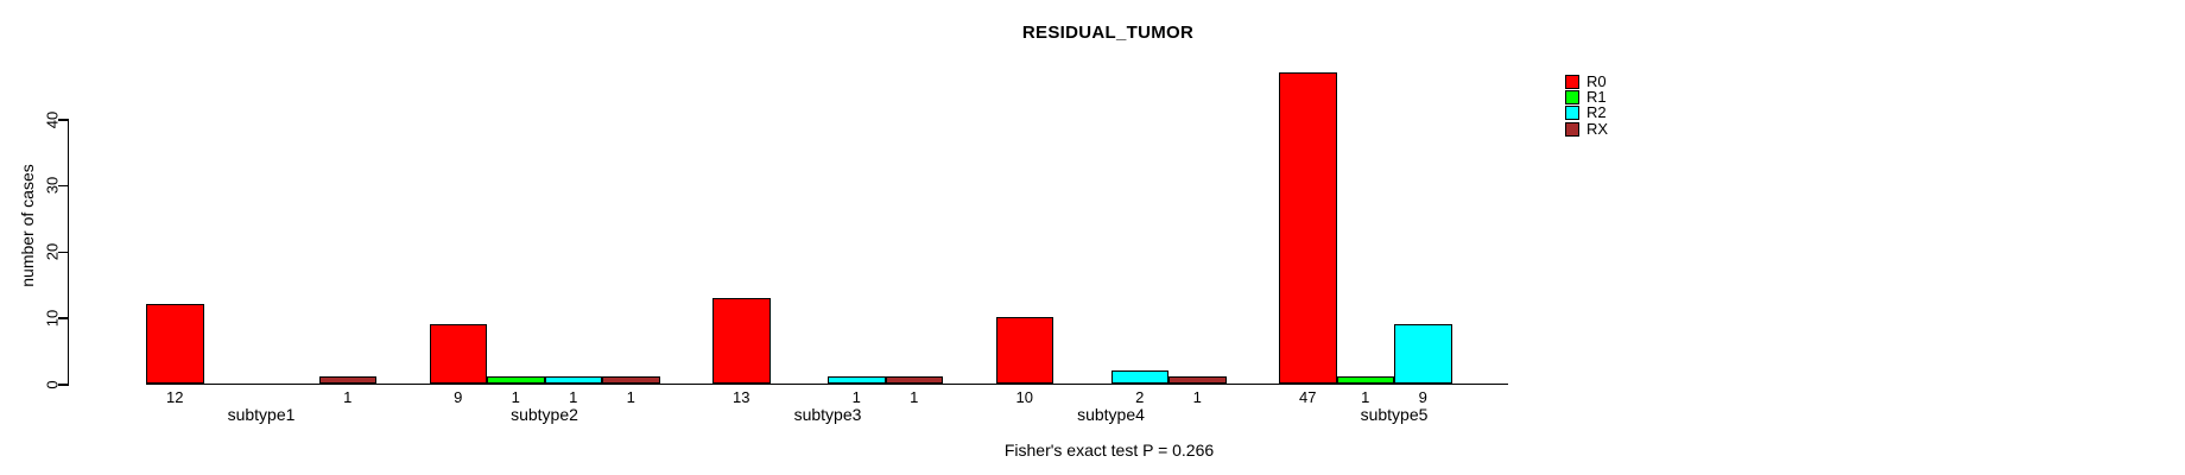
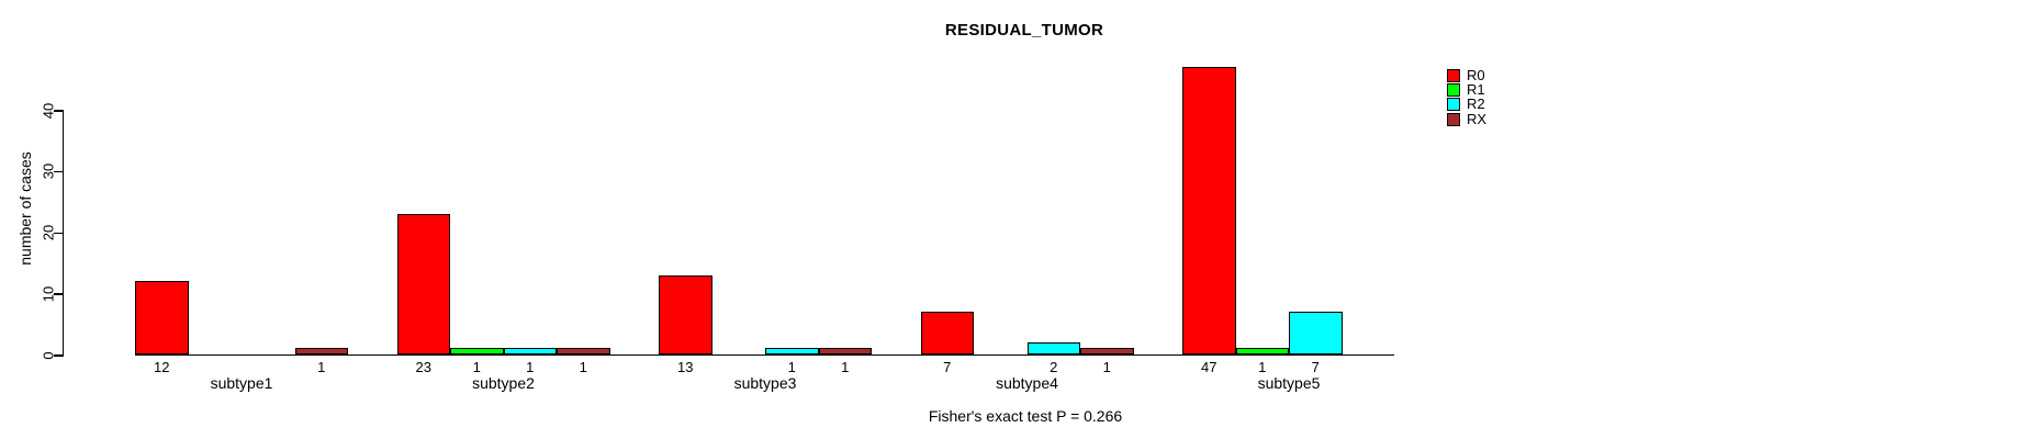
R0/subtype2: 9 -> 23
R0/subtype4: 10 -> 7
R2/subtype5: 9 -> 7
